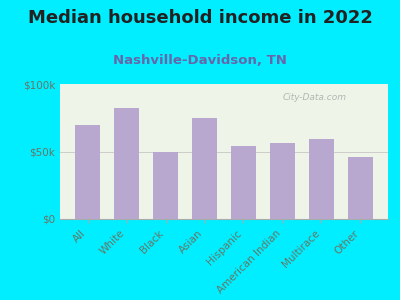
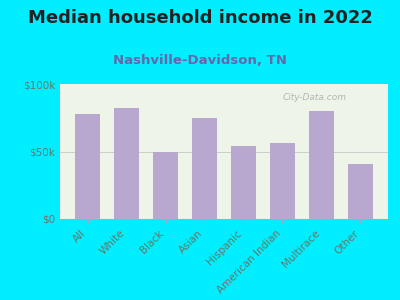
All: $70k -> $78k
Multirace: $59k -> $80k
Other: $46k -> $41k
